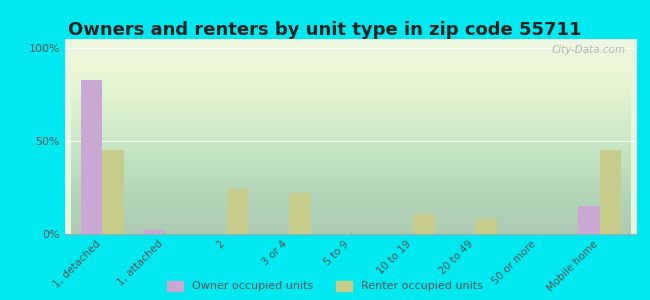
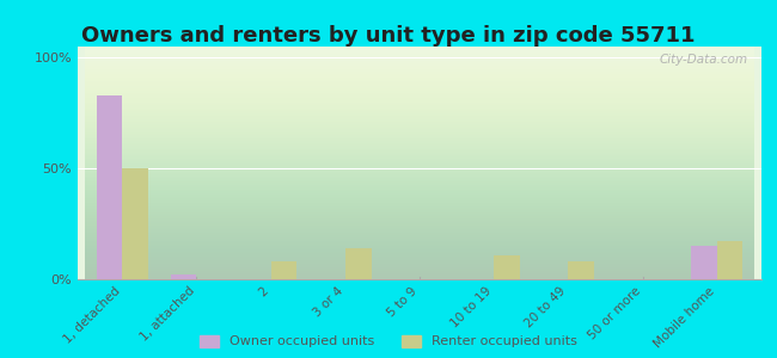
Renter occupied units/1, detached: 45% -> 50%
Renter occupied units/2: 24% -> 8%
Renter occupied units/3 or 4: 22% -> 14%
Renter occupied units/Mobile home: 45% -> 17%
